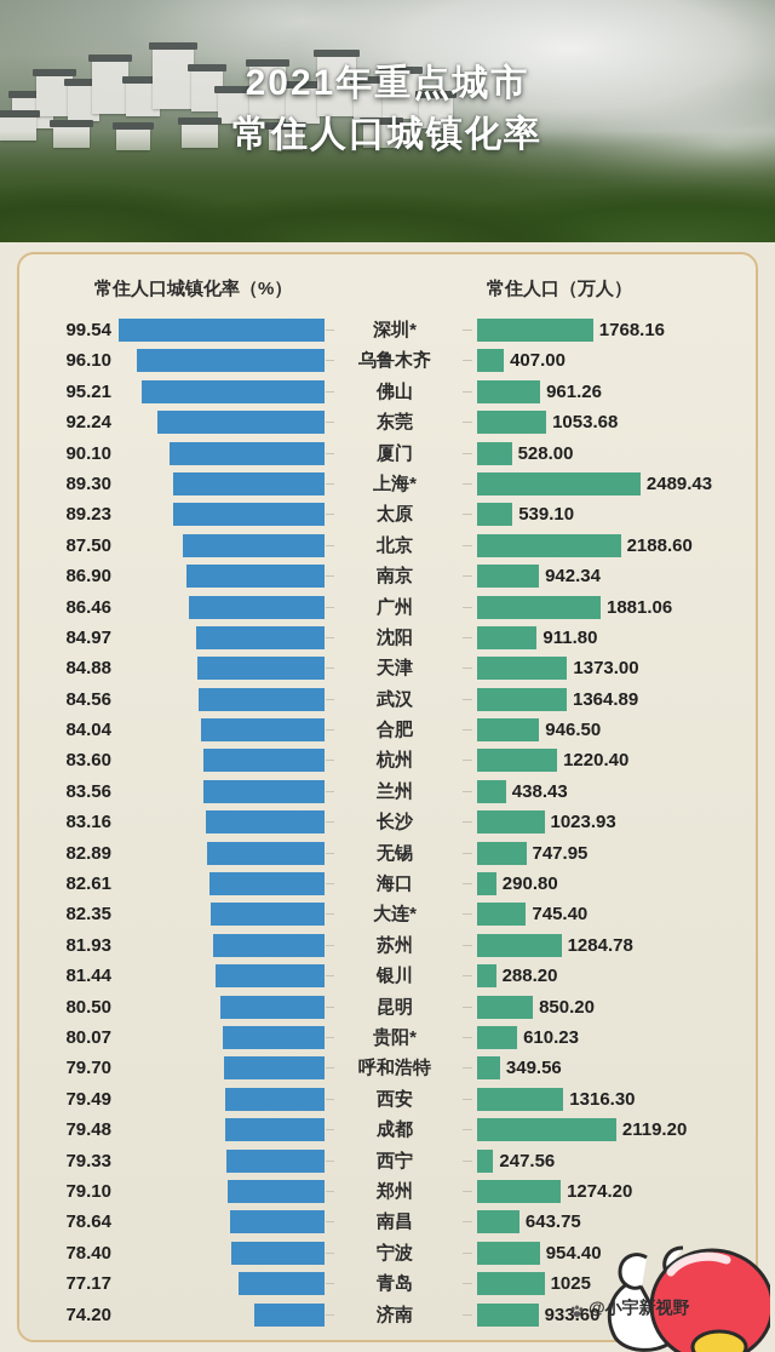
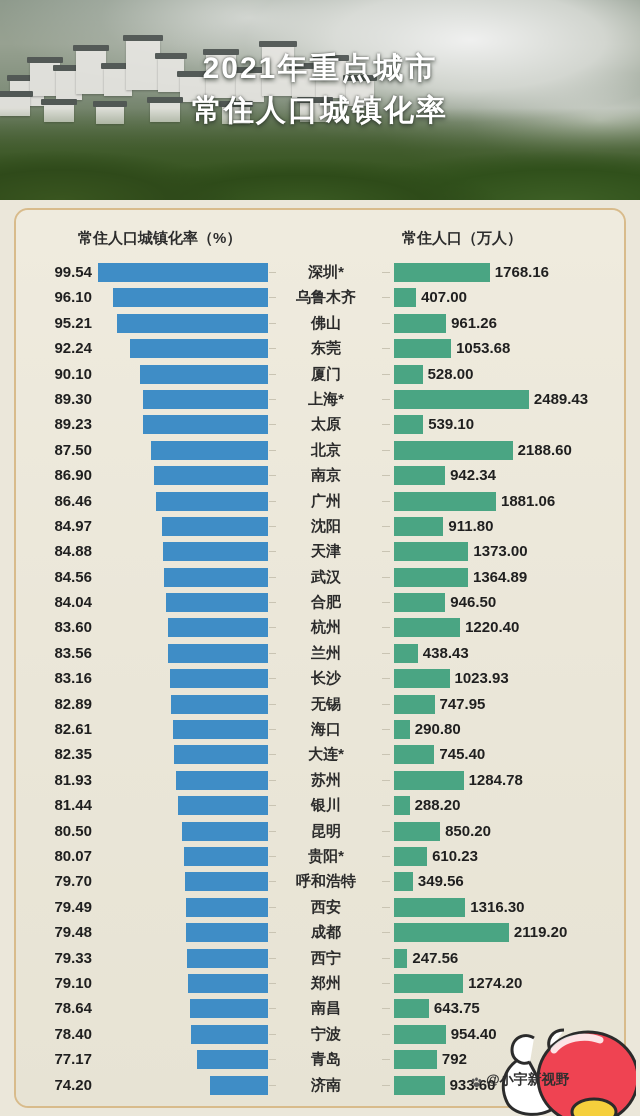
常住人口（万人）/青岛: 1025 -> 792
